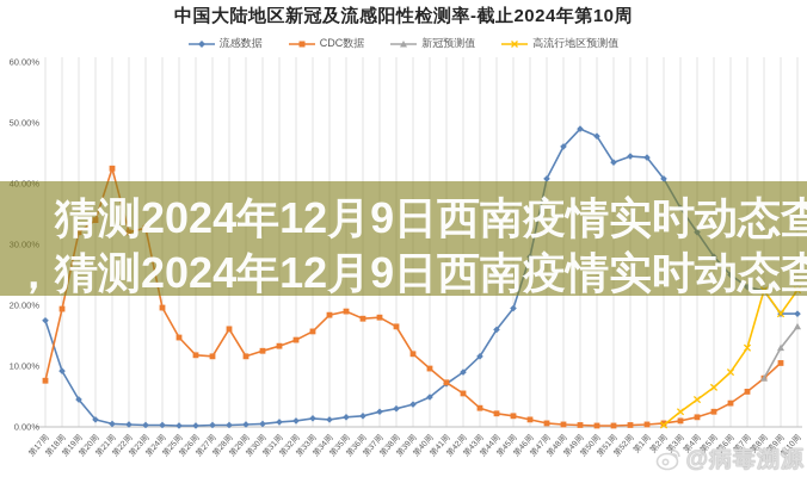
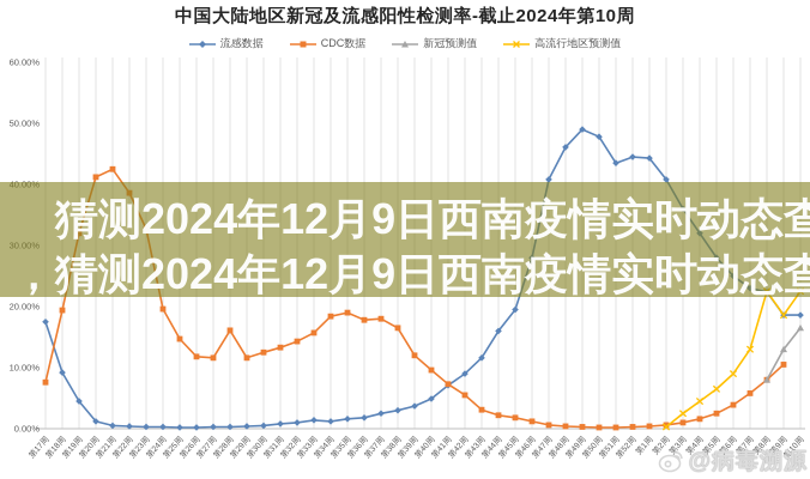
CDC数据/第20周: 34% -> 41%
CDC数据/第22周: 32% -> 39%
